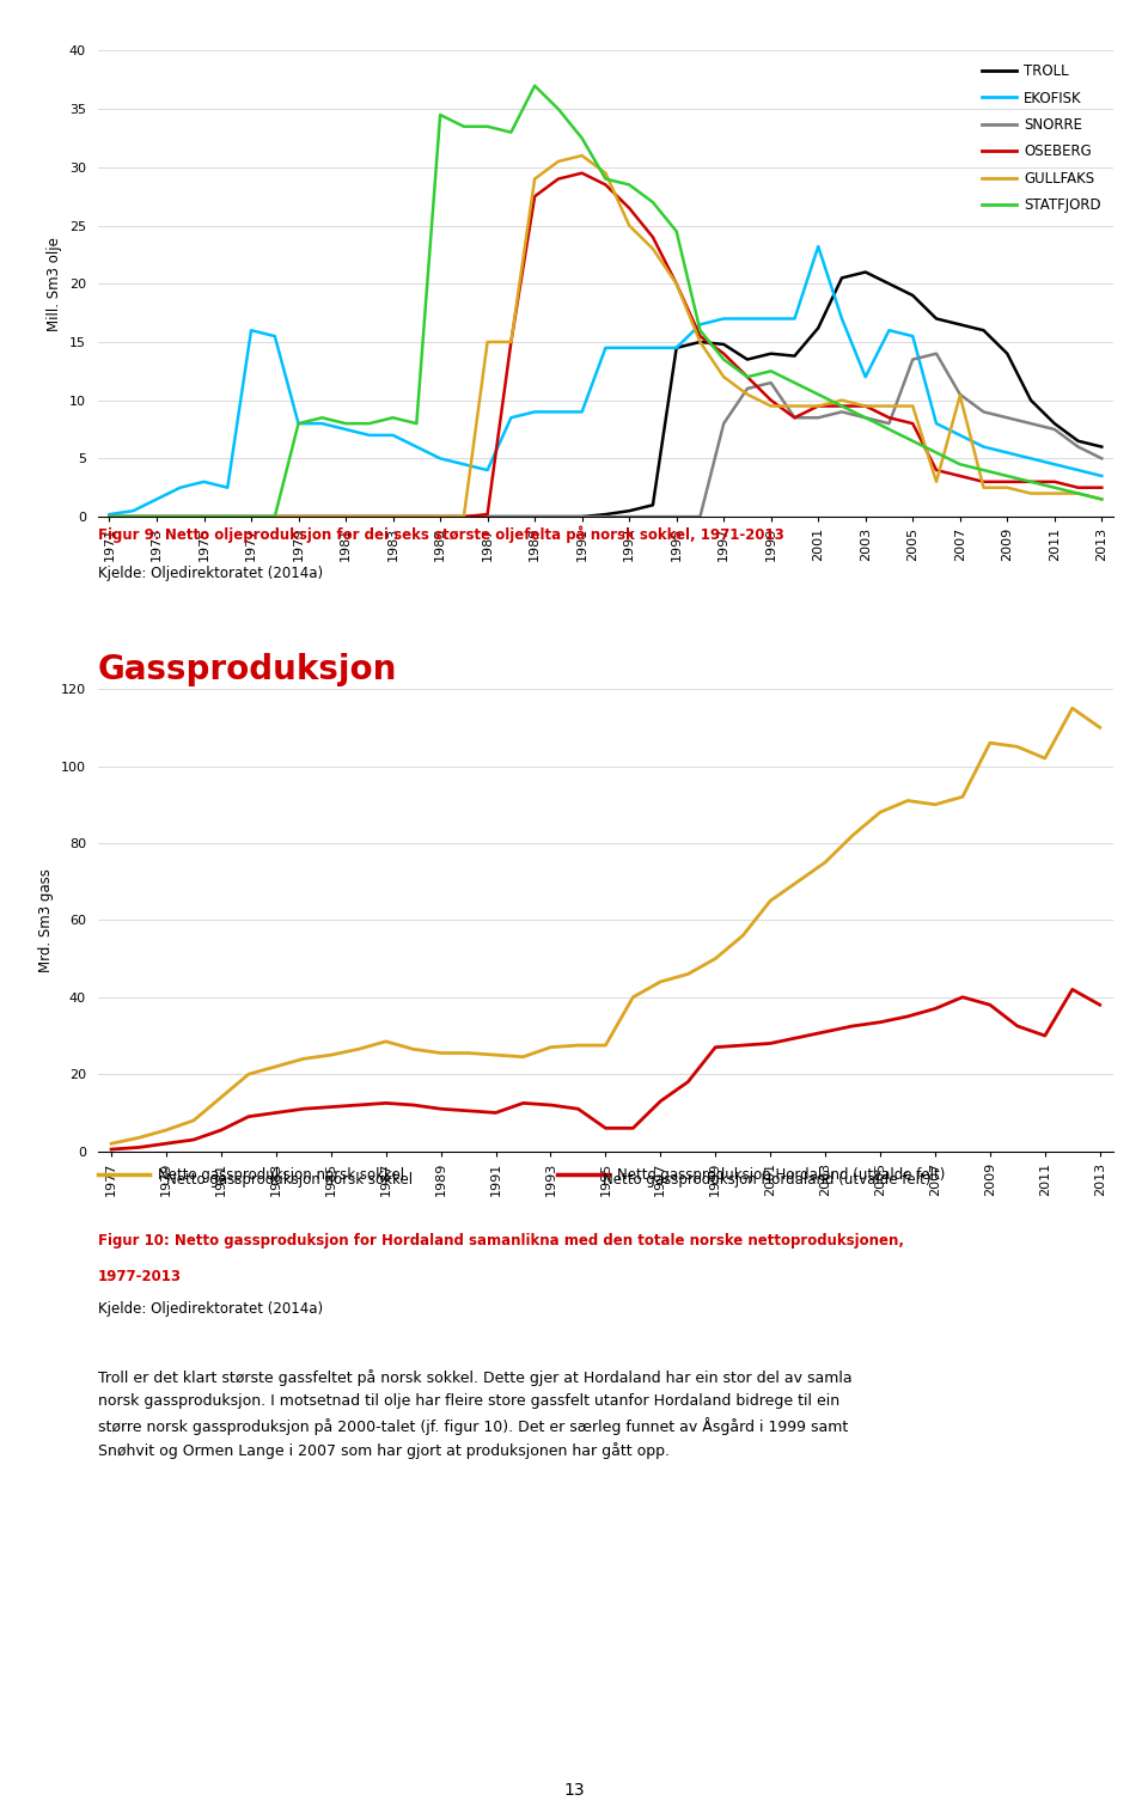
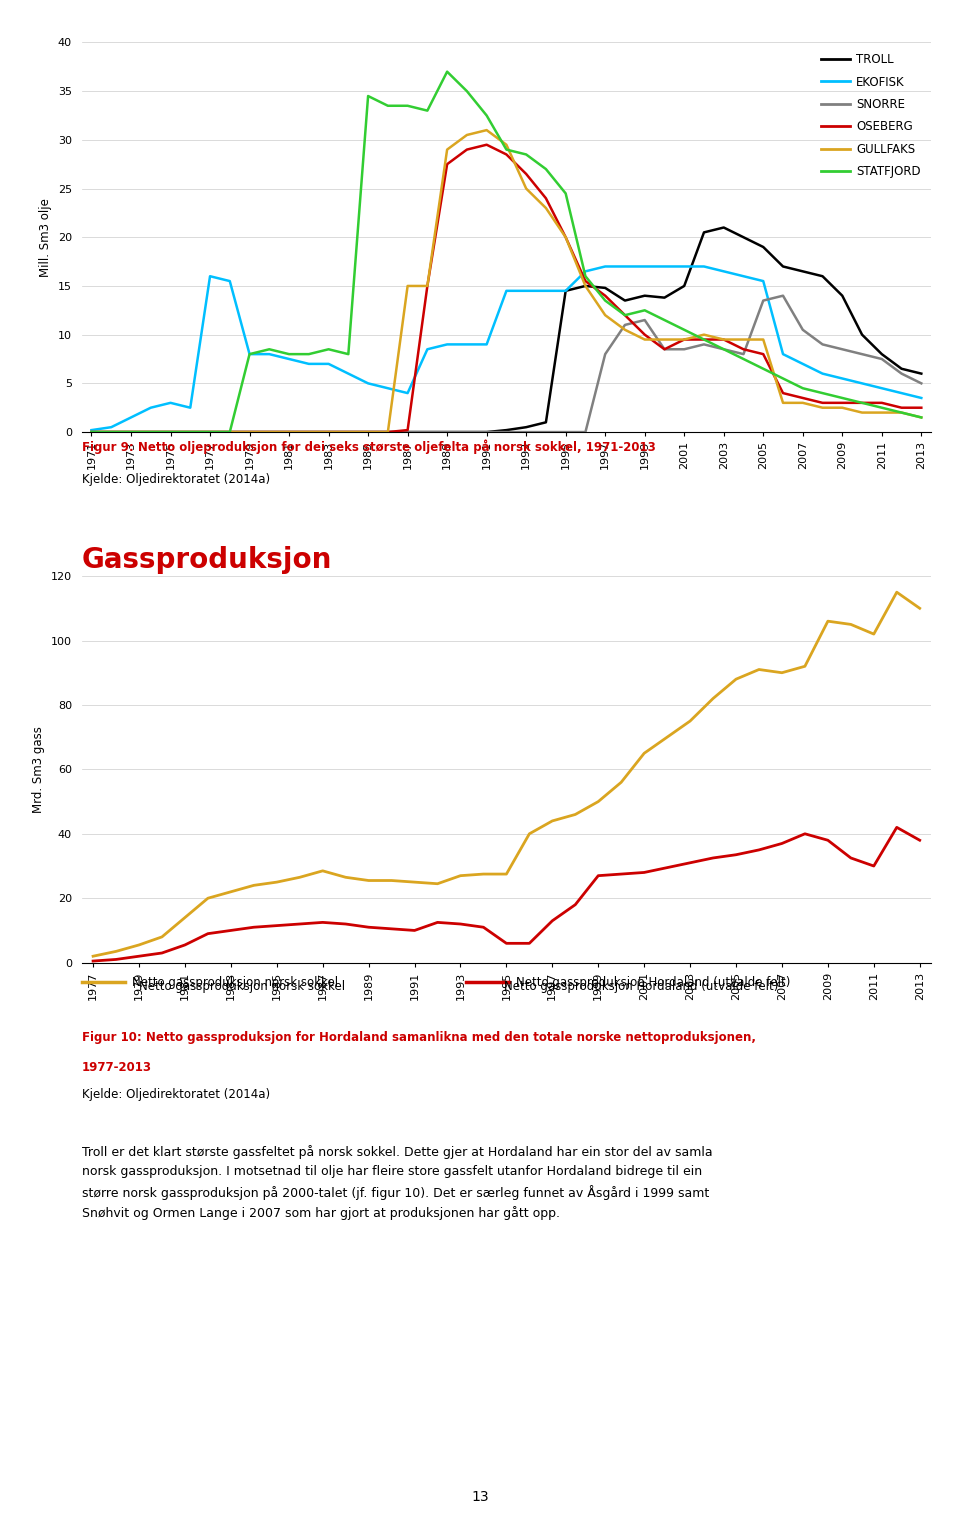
TROLL/2001: 16.2 -> 15.0
EKOFISK/2001: 23.2 -> 17.0
EKOFISK/2003: 12.0 -> 16.5
GULLFAKS/2007: 10.4 -> 3.0
